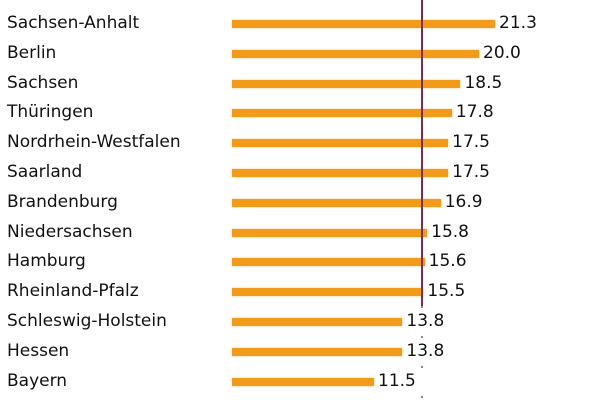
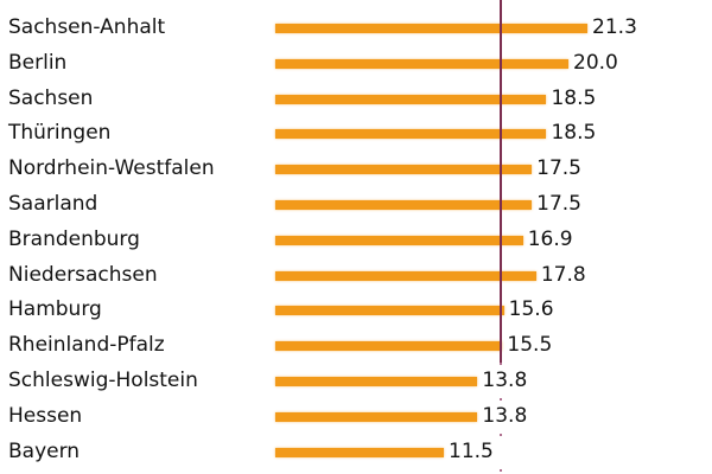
Thüringen: 17.8 -> 18.5
Niedersachsen: 15.8 -> 17.8
